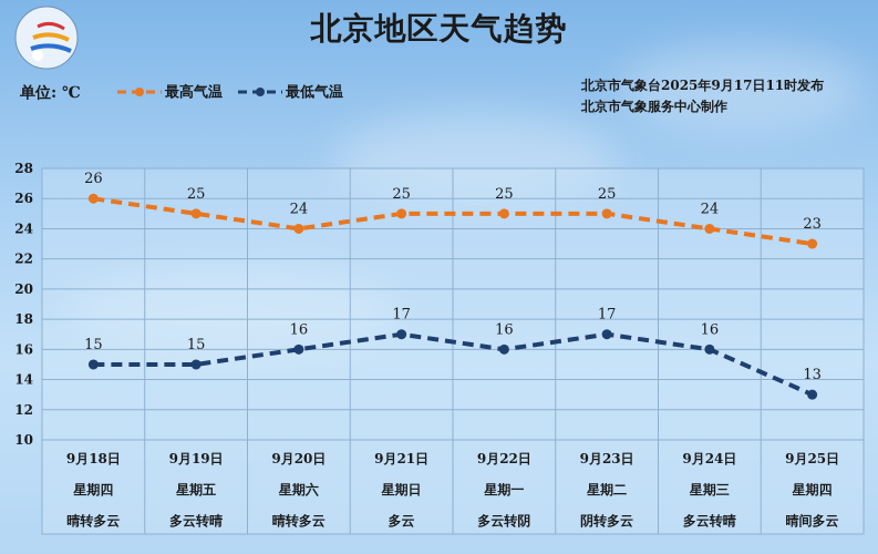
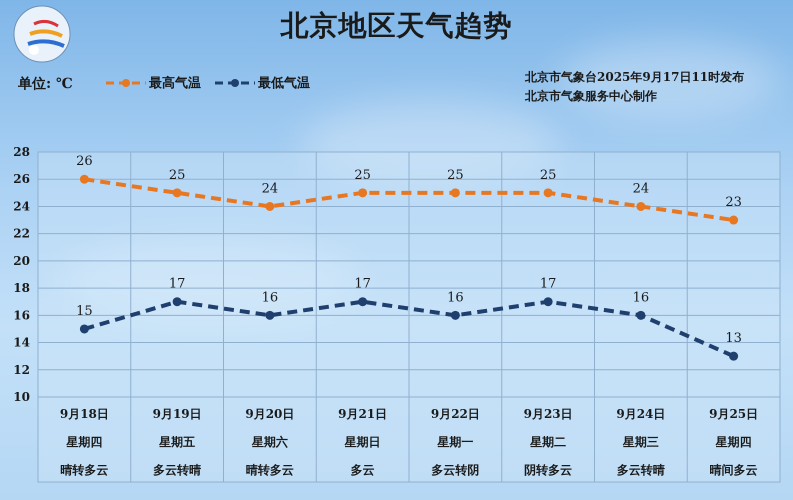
最低气温/9月19日: 15 -> 17
